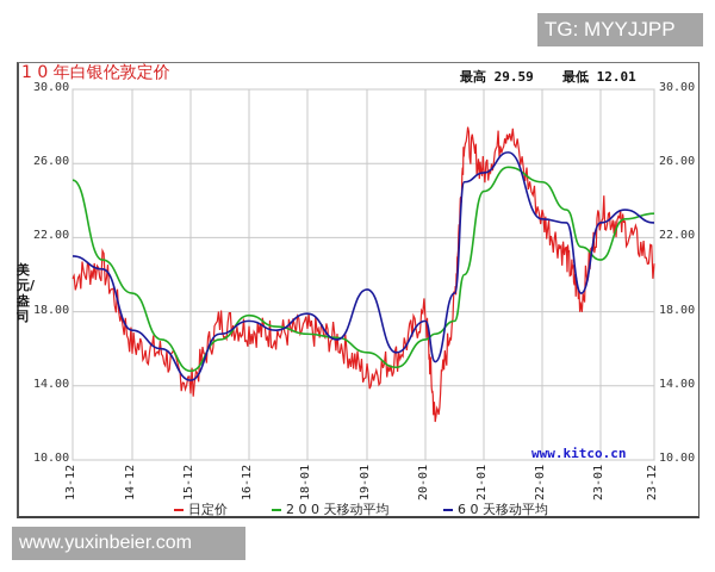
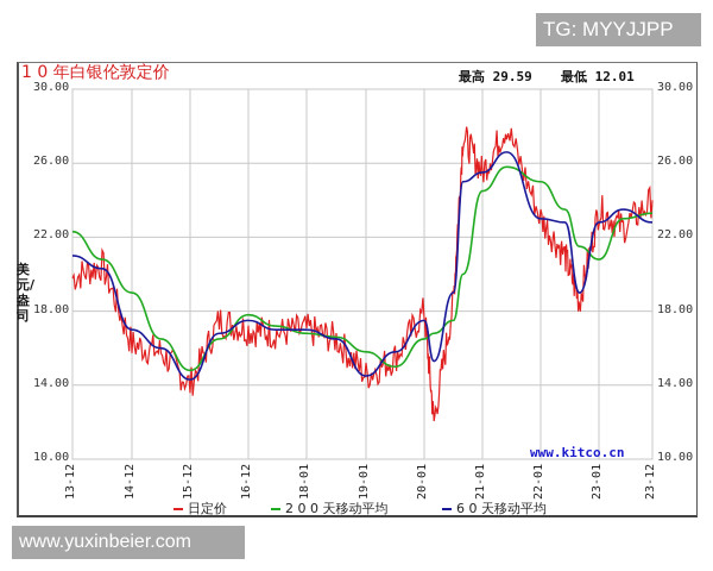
200天移动平均/13-12: 25.1 -> 22.3
60天移动平均/18-01: 17.9 -> 17.0
60天移动平均/19-01: 19.2 -> 14.5
日定价/23-12: 20.6 -> 24.0
